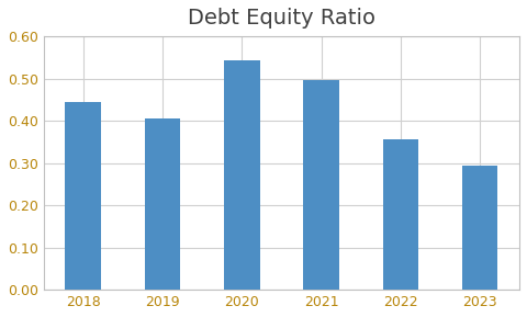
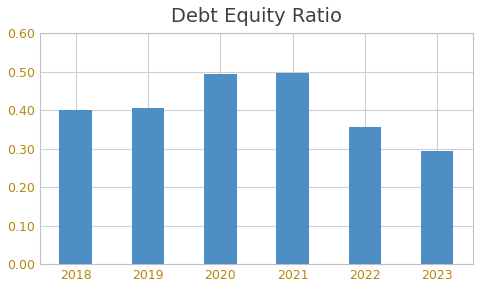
2018: 0.445 -> 0.400
2020: 0.542 -> 0.495
